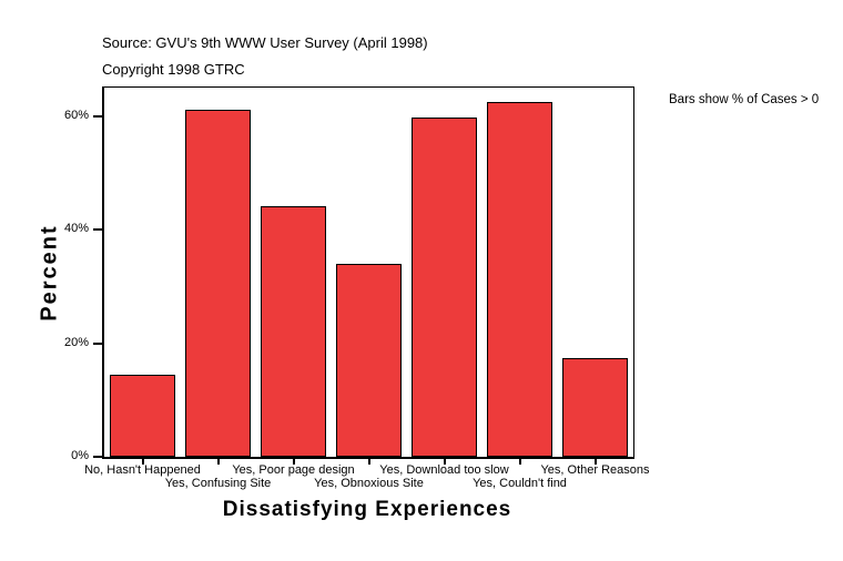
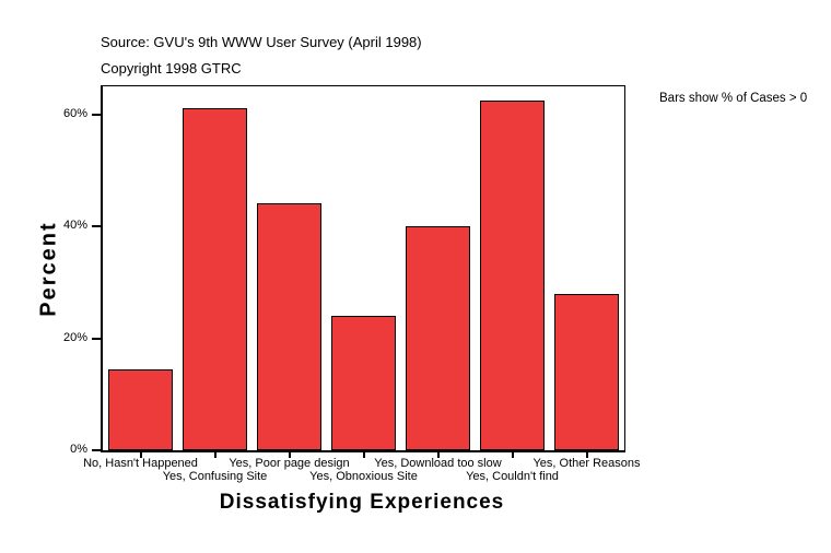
Yes, Obnoxious Site: 34% -> 24%
Yes, Download too slow: 60% -> 40%
Yes, Other Reasons: 17% -> 28%
